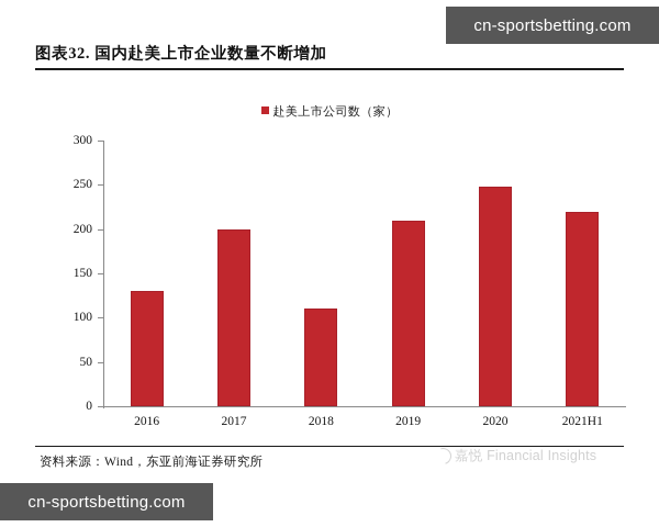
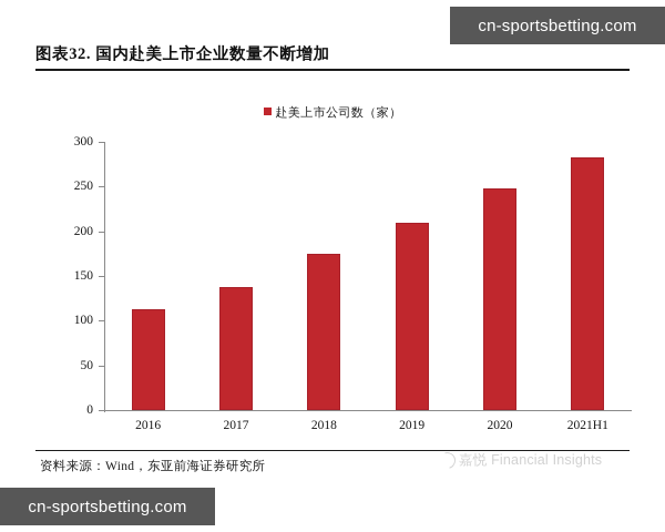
2016: 130 -> 110
2017: 200 -> 140
2018: 110 -> 180
2021H1: 220 -> 280
